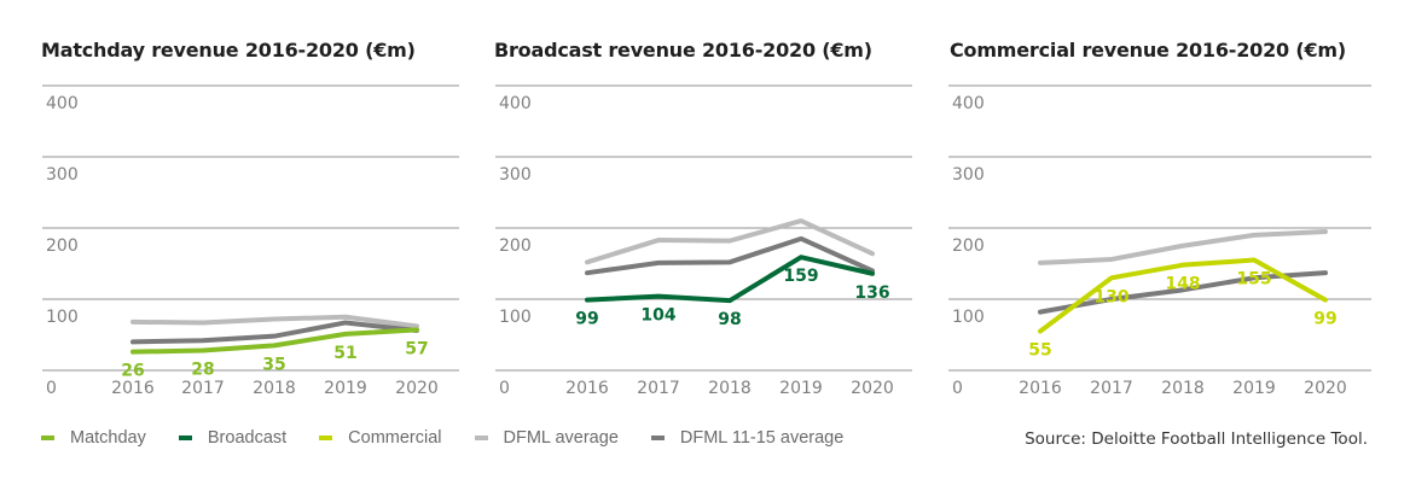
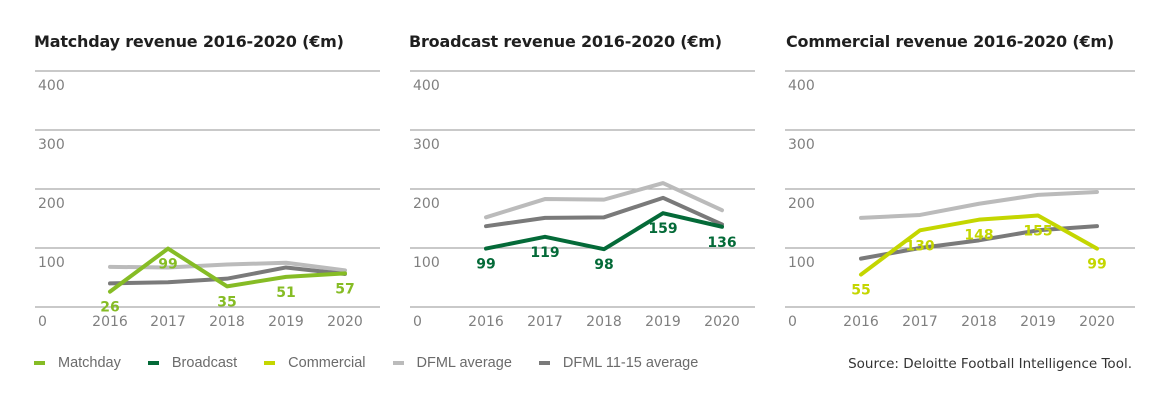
Matchday revenue 2016-2020 (€m)/Matchday/2017: 28 -> 99
Broadcast revenue 2016-2020 (€m)/Broadcast/2017: 104 -> 119
